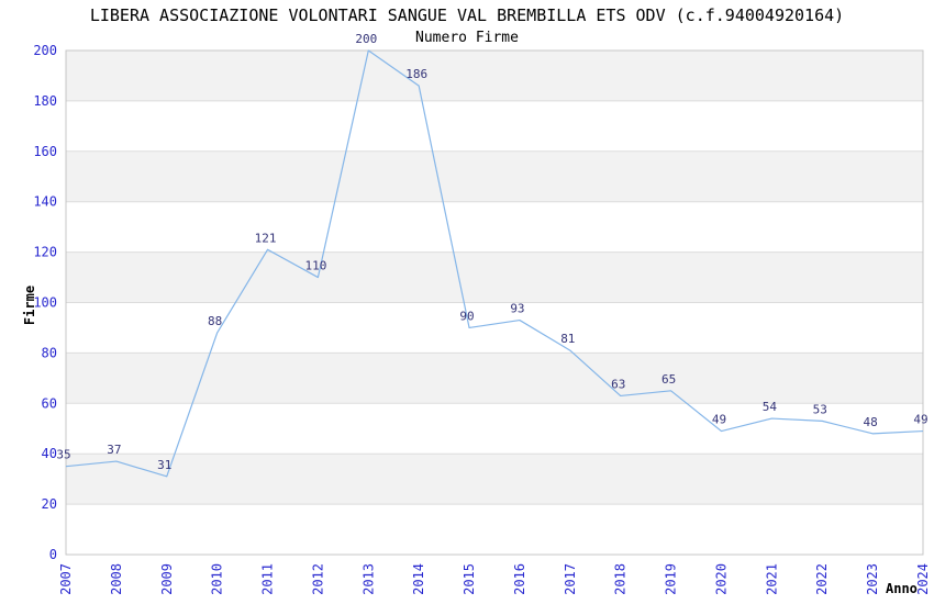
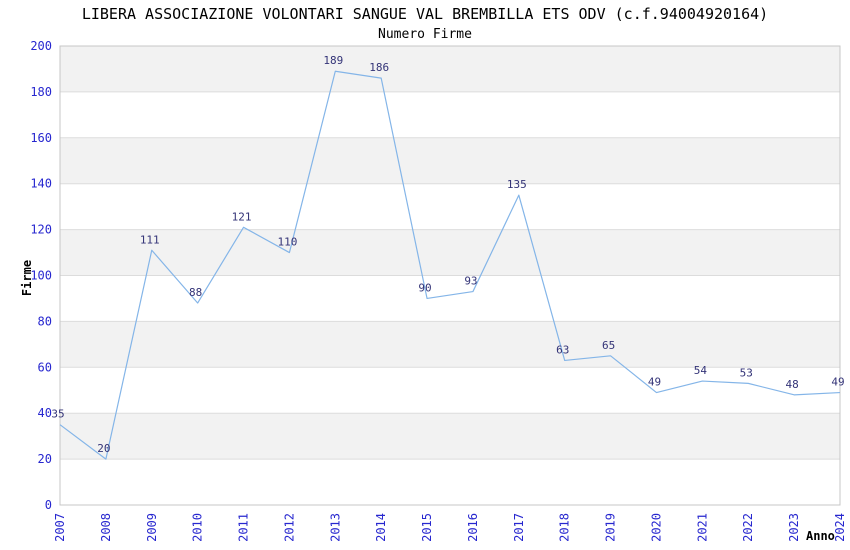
2008: 37 -> 20
2009: 31 -> 111
2013: 200 -> 189
2017: 81 -> 135
